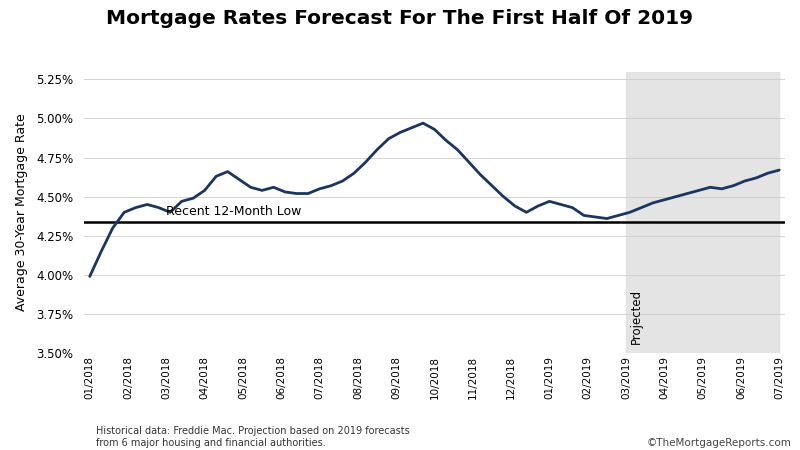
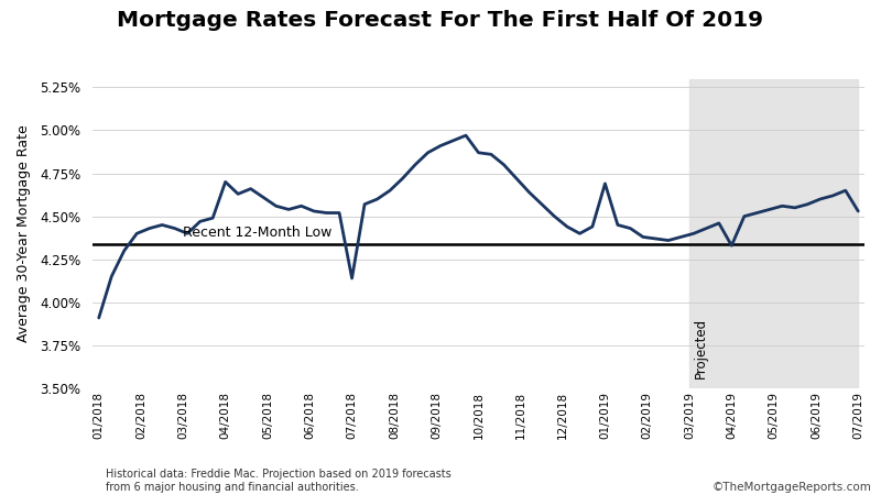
01/2018: 3.99% -> 3.91%
04/2018: 4.54% -> 4.70%
07/2018: 4.55% -> 4.14%
10/2018: 4.93% -> 4.87%
01/2019: 4.47% -> 4.69%
04/2019: 4.48% -> 4.33%
07/2019: 4.67% -> 4.53%
